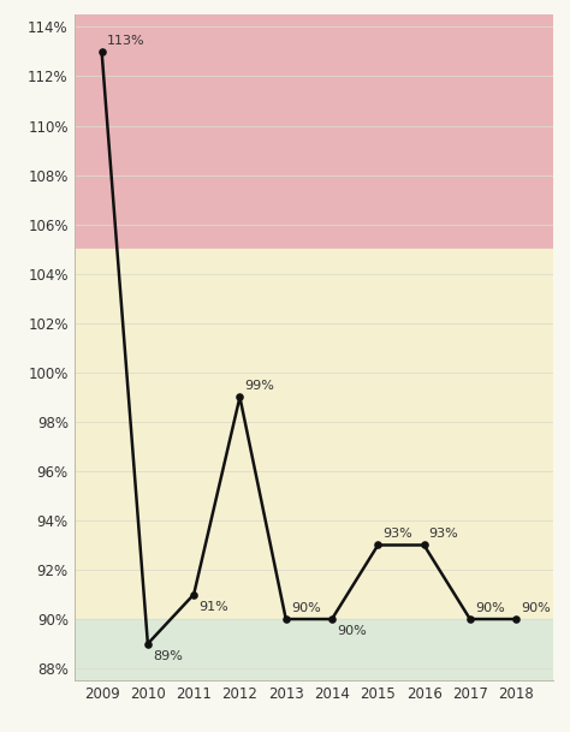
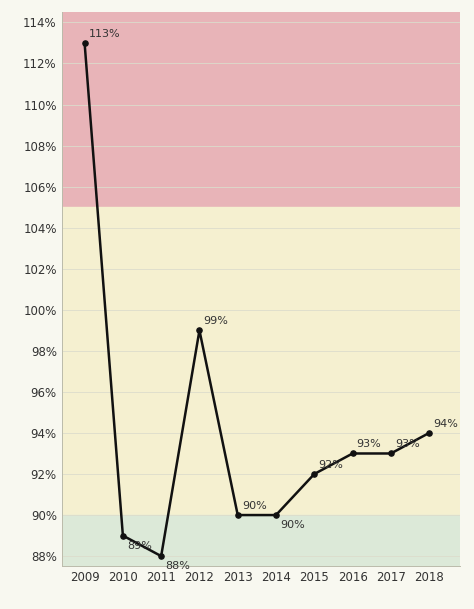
2011: 91% -> 88%
2015: 93% -> 92%
2017: 90% -> 93%
2018: 90% -> 94%
